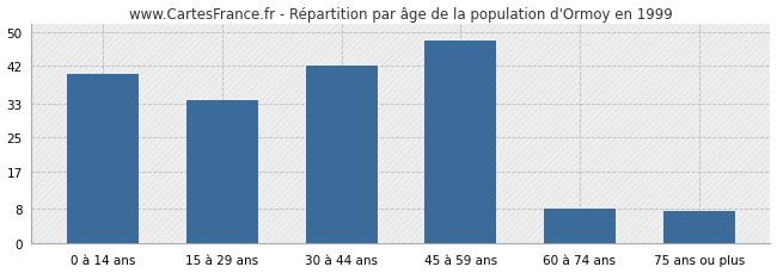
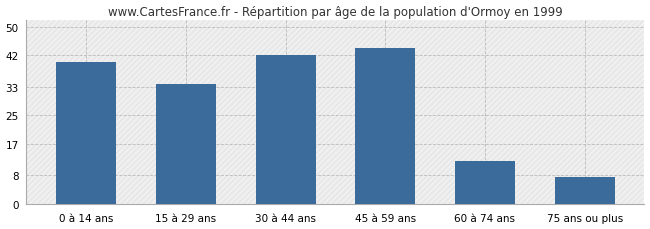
45 à 59 ans: 48.0 -> 44.0
60 à 74 ans: 8.0 -> 12.0
